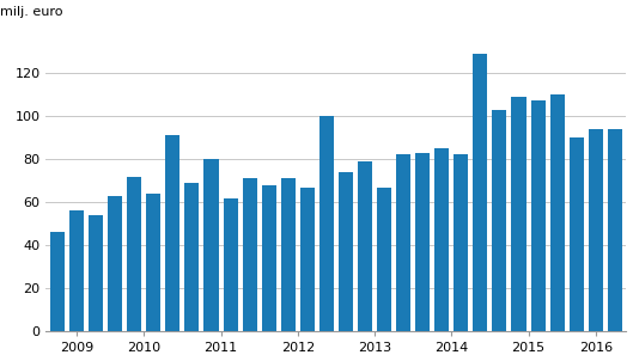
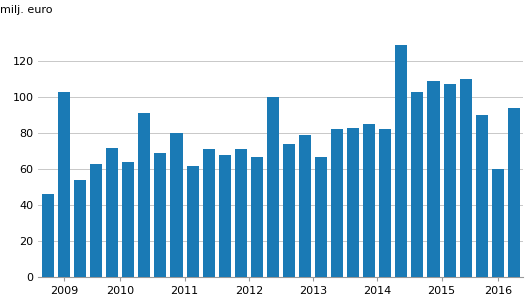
2009: 56 -> 103
2016: 94 -> 60
